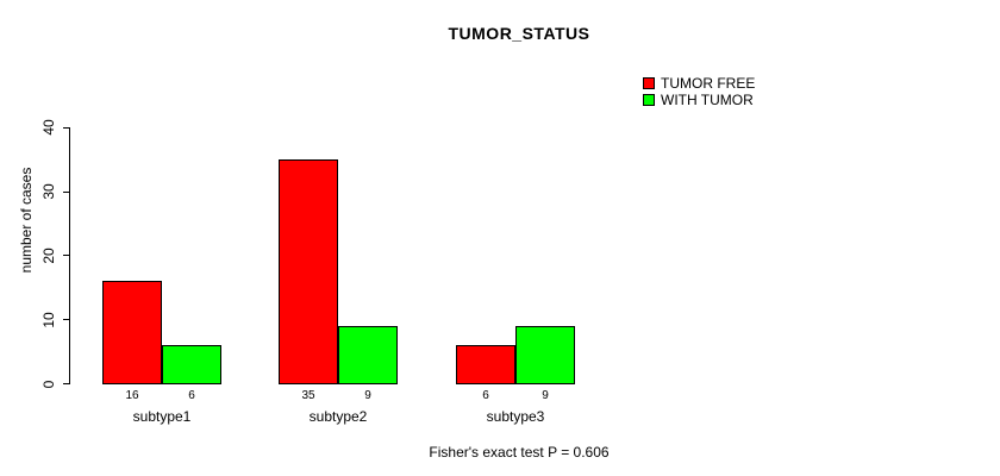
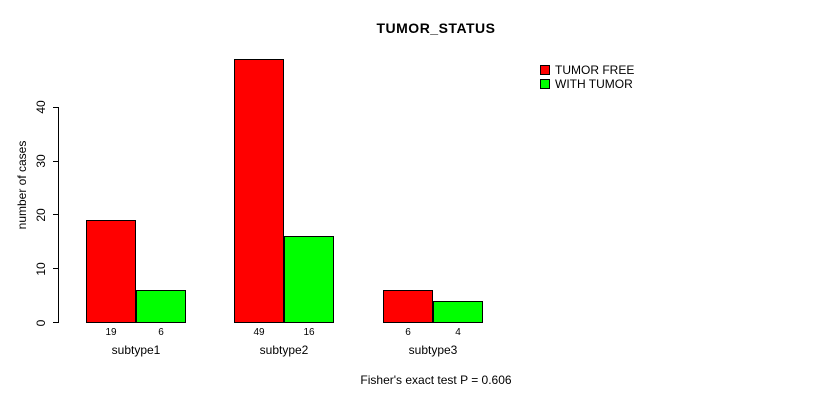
TUMOR FREE/subtype1: 16 -> 19
TUMOR FREE/subtype2: 35 -> 49
WITH TUMOR/subtype2: 9 -> 16
WITH TUMOR/subtype3: 9 -> 4
